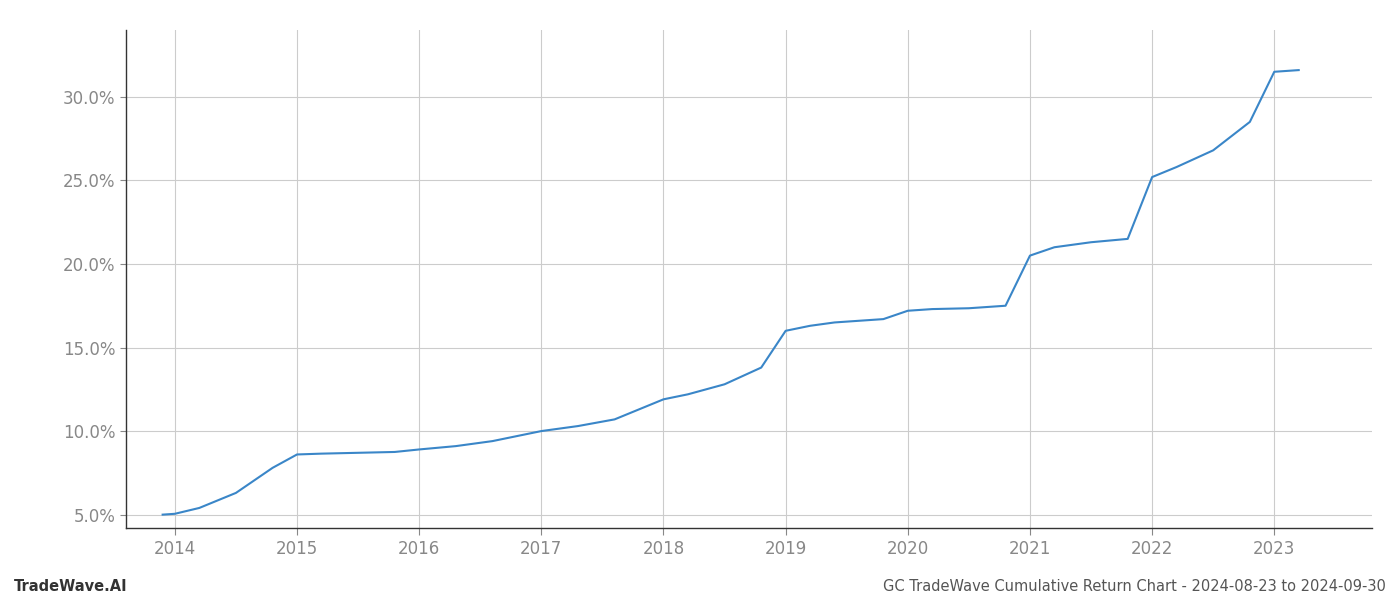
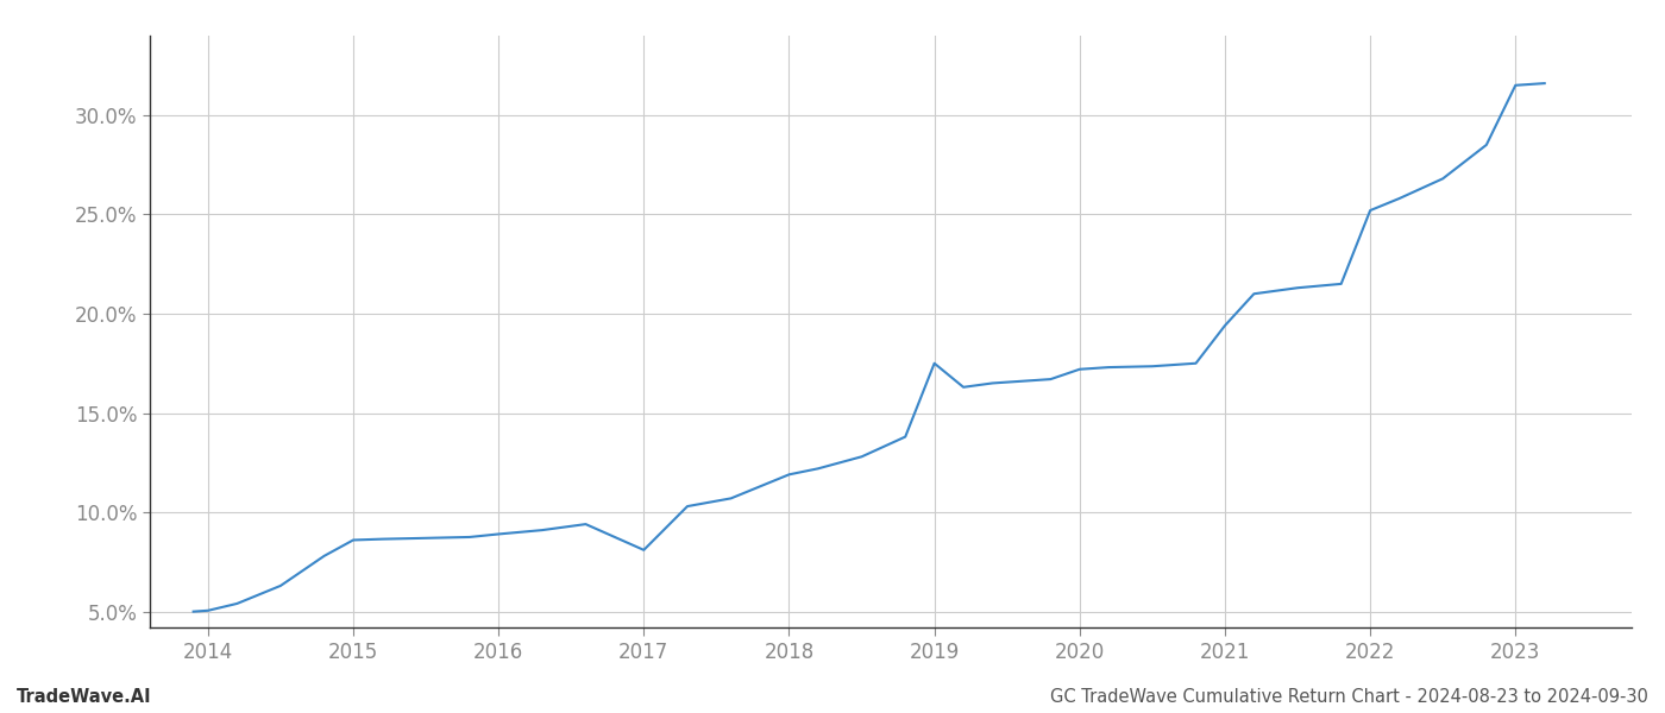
2017: 10.0% -> 8.1%
2019: 16.0% -> 17.5%
2021: 20.5% -> 19.4%
